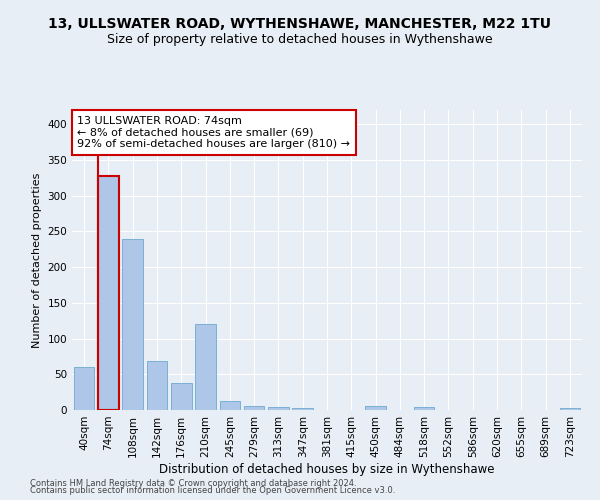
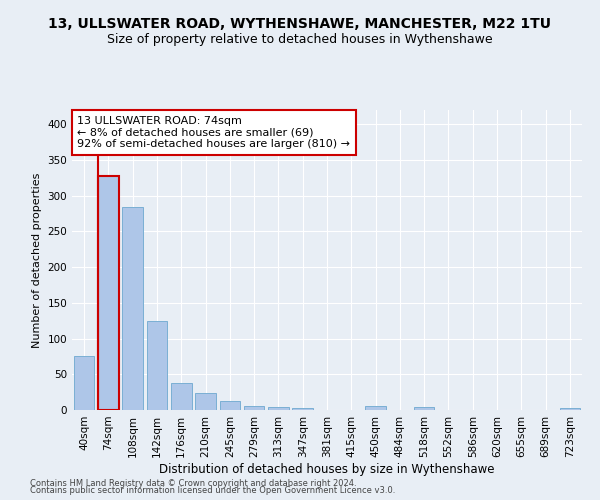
40sqm: 60 -> 75
108sqm: 240 -> 284
142sqm: 68 -> 124
210sqm: 120 -> 24
